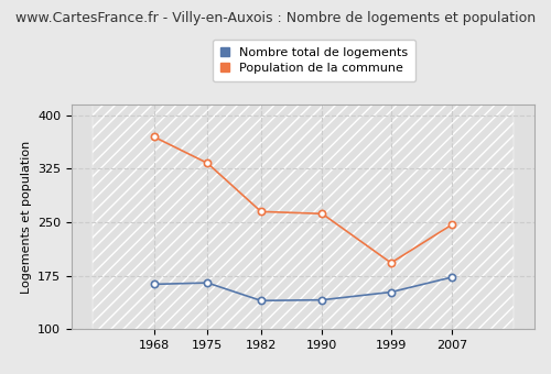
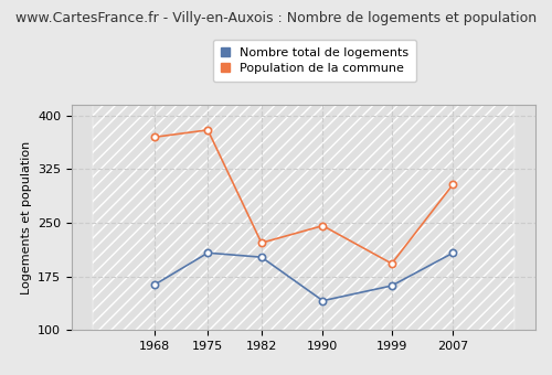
Nombre total de logements/1975: 165 -> 208
Population de la commune/1975: 333 -> 380
Nombre total de logements/1982: 140 -> 202
Population de la commune/1982: 265 -> 222
Population de la commune/1990: 262 -> 246
Nombre total de logements/1999: 152 -> 162
Nombre total de logements/2007: 173 -> 208
Population de la commune/2007: 247 -> 304
